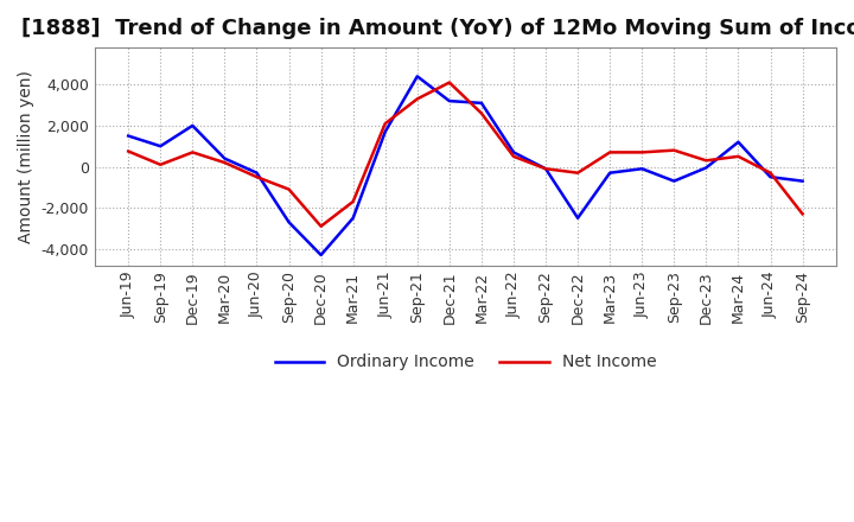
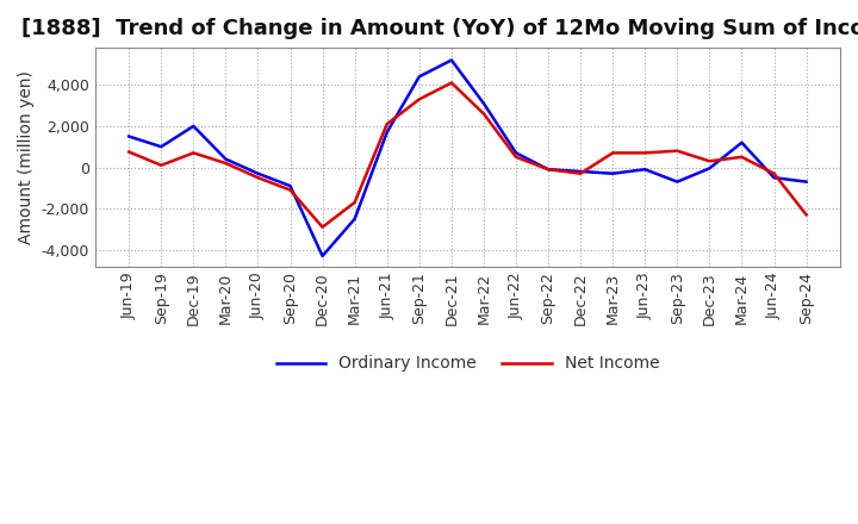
Ordinary Income/Sep-20: -2,700 -> -900
Ordinary Income/Dec-21: 3,200 -> 5,200
Ordinary Income/Dec-22: -2,500 -> -200
